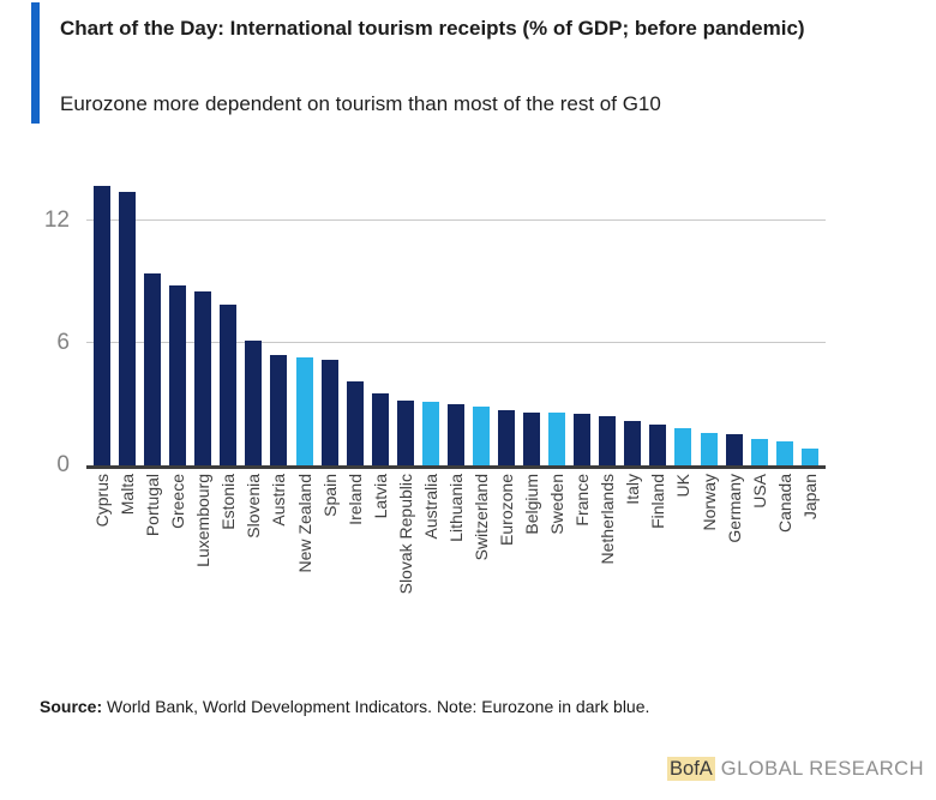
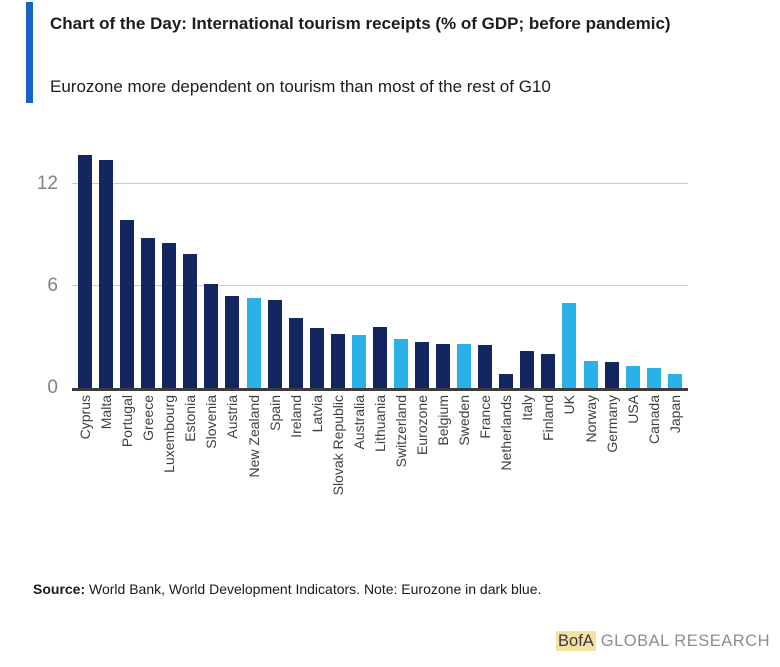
Portugal: 9.4 -> 9.9
Lithuania: 3.0 -> 3.6
Netherlands: 2.4 -> 0.8
UK: 1.8 -> 5.0
